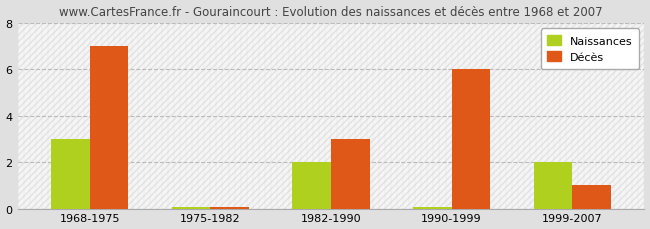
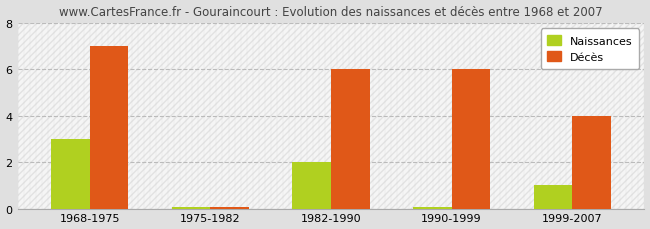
Décès/1982-1990: 3 -> 6
Naissances/1999-2007: 2 -> 1
Décès/1999-2007: 1 -> 4
